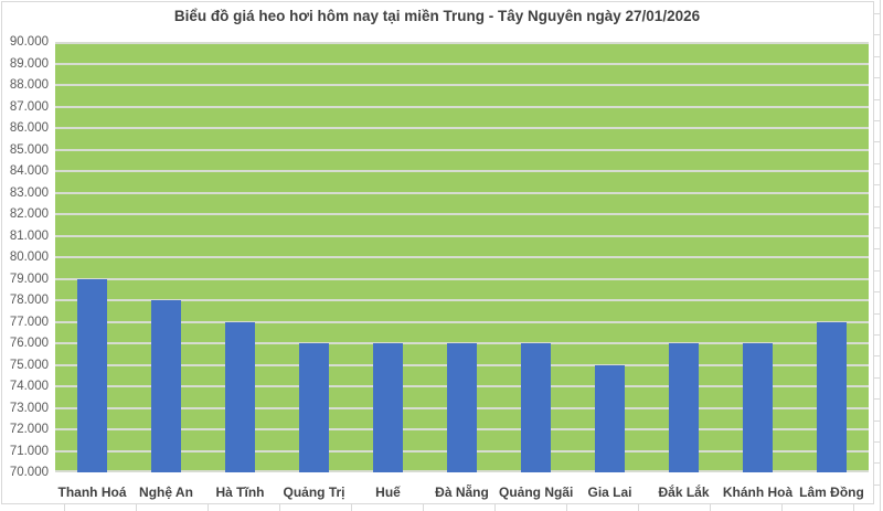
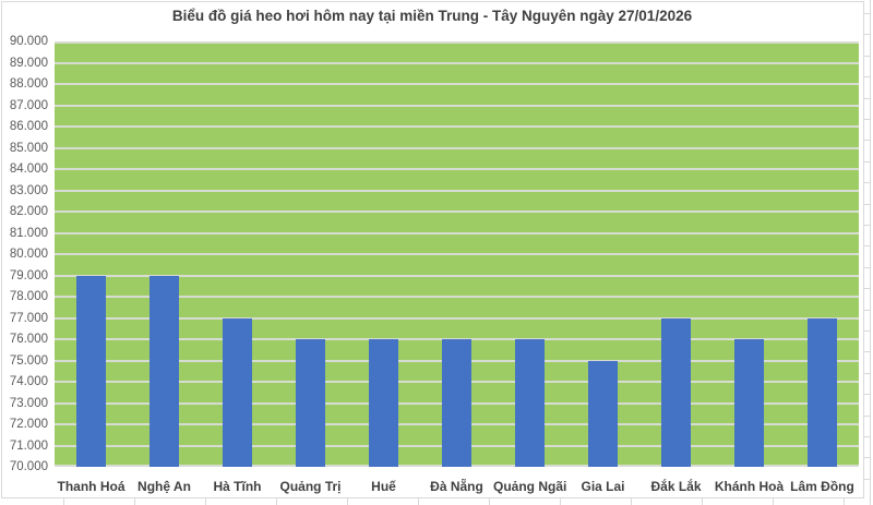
Nghệ An: 78000 -> 79000
Đắk Lắk: 76000 -> 77000
